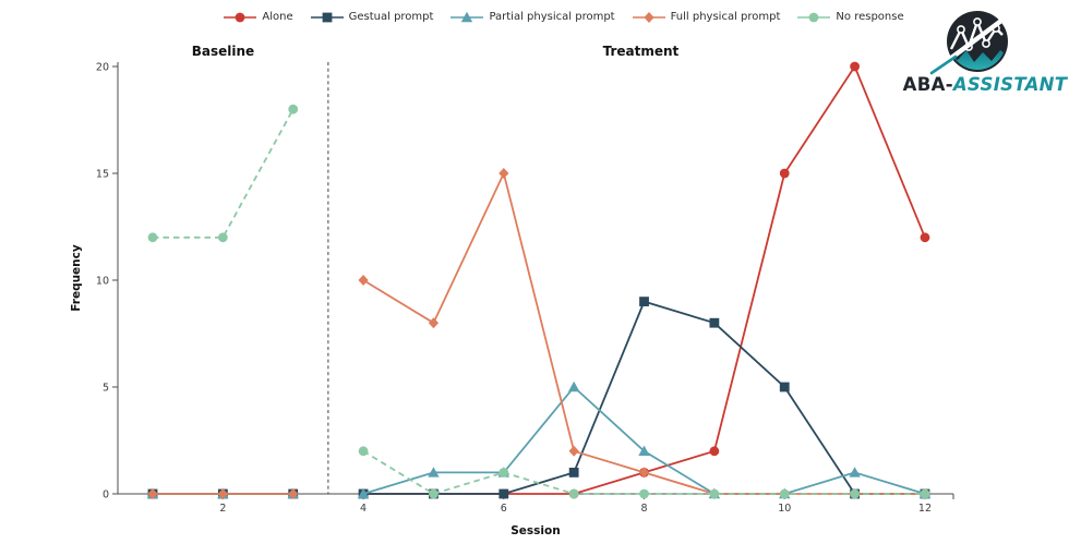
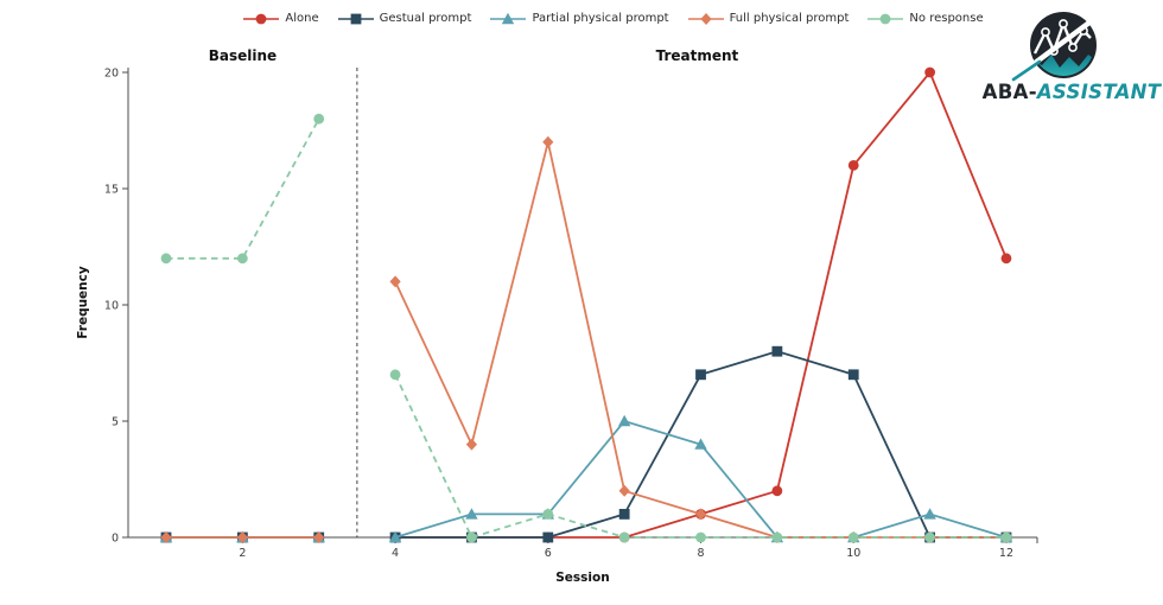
Full physical prompt/4: 10 -> 11
No response/4: 2 -> 7
Full physical prompt/5: 8 -> 4
Full physical prompt/6: 15 -> 17
Gestual prompt/8: 9 -> 7
Partial physical prompt/8: 2 -> 4
Alone/10: 15 -> 16
Gestual prompt/10: 5 -> 7
